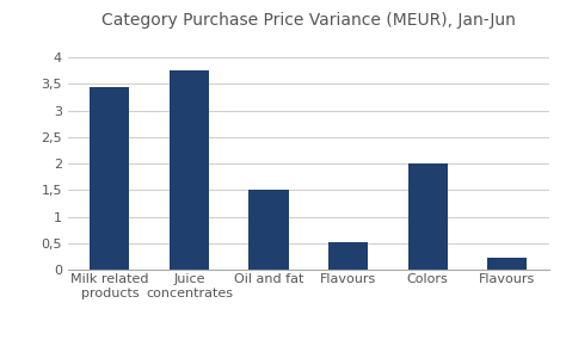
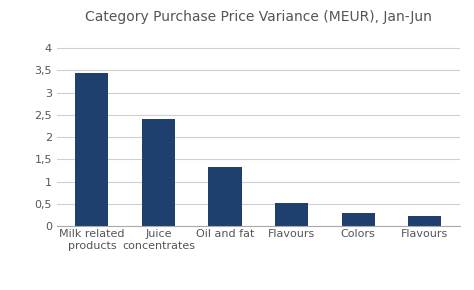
Juice concentrates: 3,75 -> 2,40
Oil and fat: 1,50 -> 1,32
Colors: 2,00 -> 0,30
